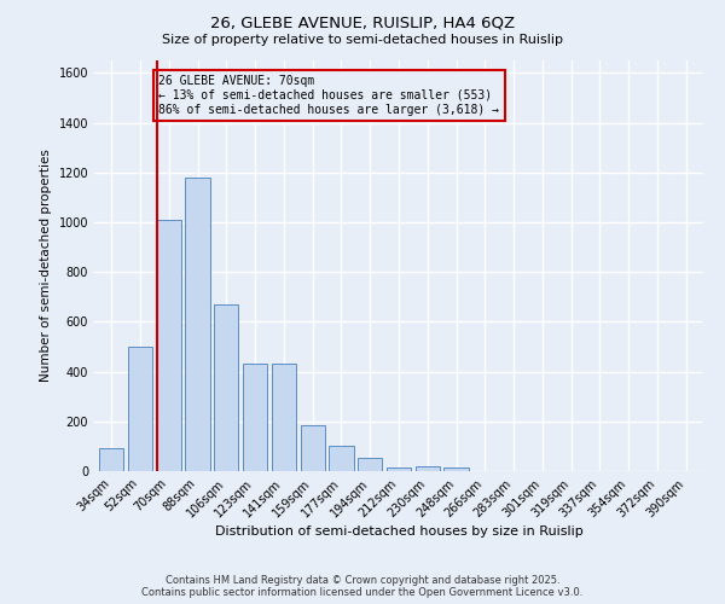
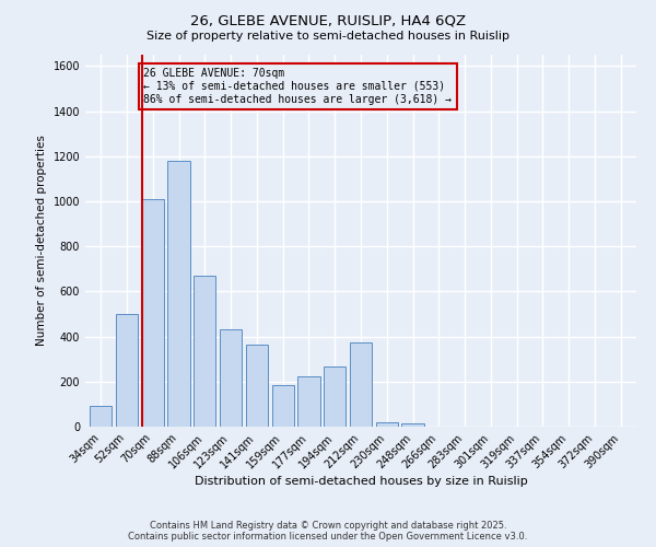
141sqm: 430 -> 365
177sqm: 100 -> 225
194sqm: 55 -> 265
212sqm: 15 -> 375
